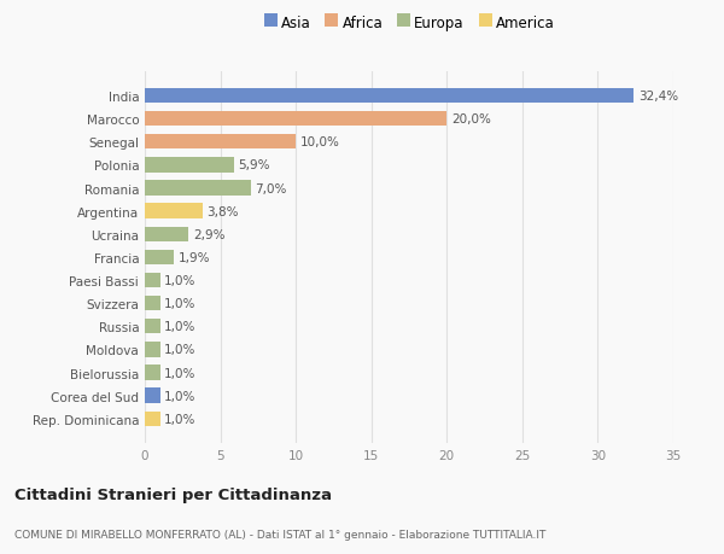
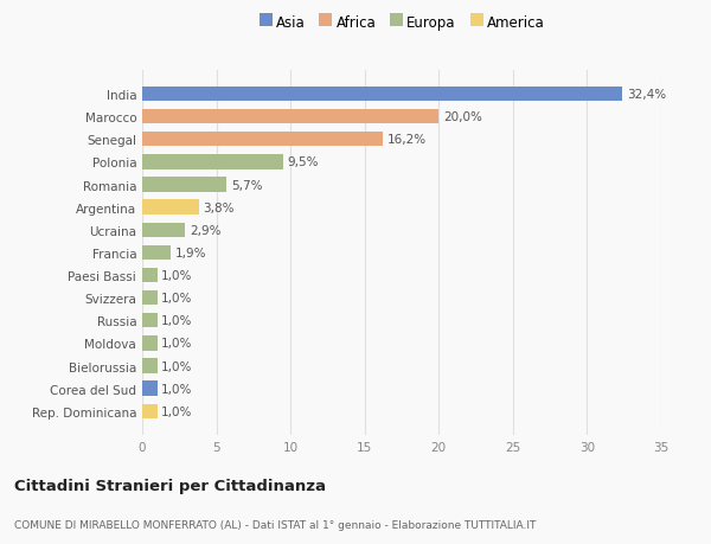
Senegal: 10,0% -> 16,2%
Polonia: 5,9% -> 9,5%
Romania: 7,0% -> 5,7%
